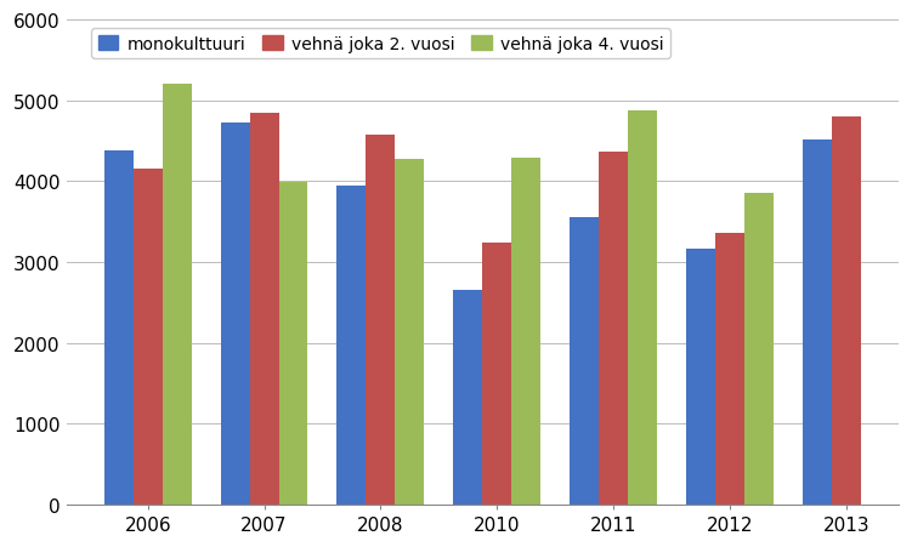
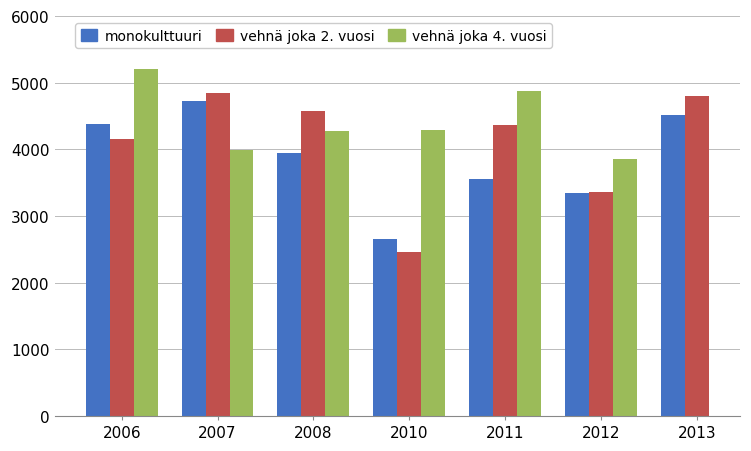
vehnä joka 2. vuosi/2010: 3240 -> 2460
monokulttuuri/2012: 3160 -> 3340
